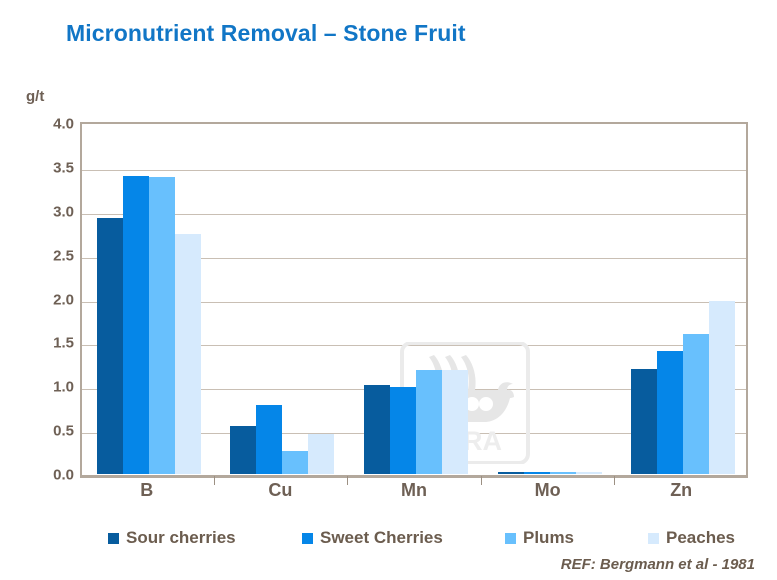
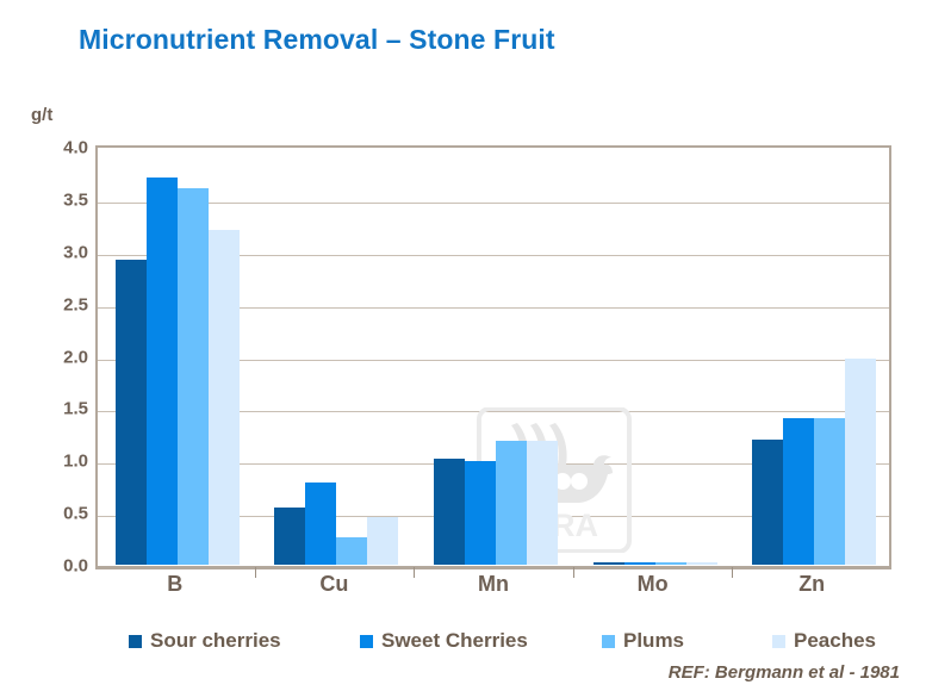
Sweet Cherries/B: 3.4 -> 3.7
Plums/B: 3.4 -> 3.6
Peaches/B: 2.7 -> 3.2
Plums/Zn: 1.6 -> 1.4
